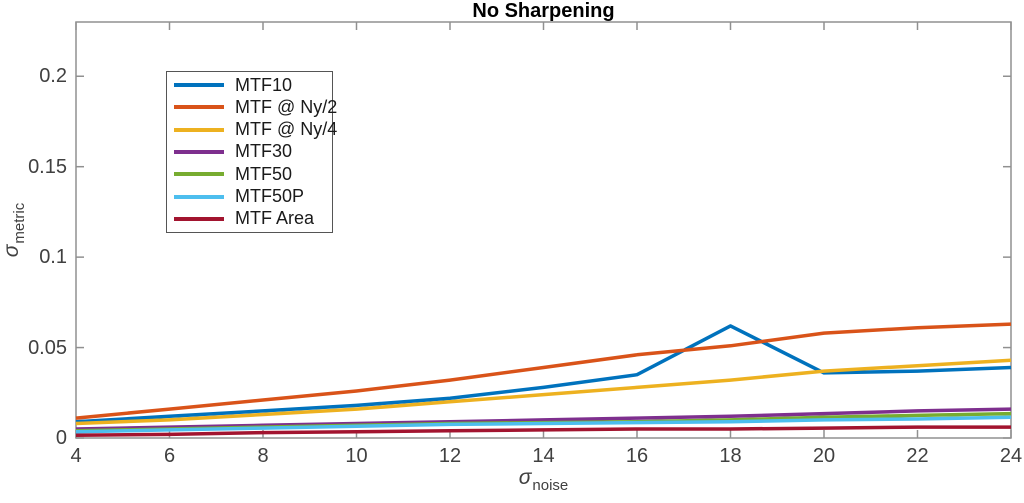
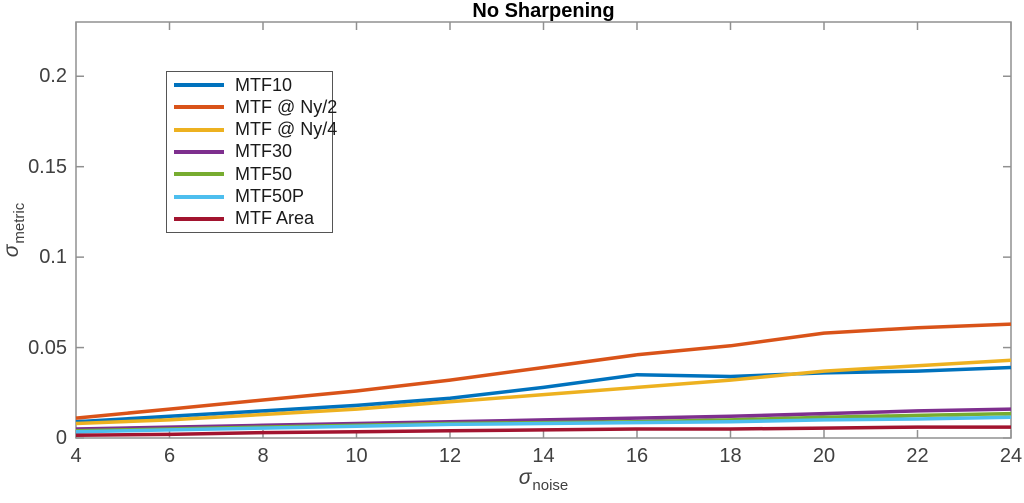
MTF10/18: 0.062 -> 0.034
